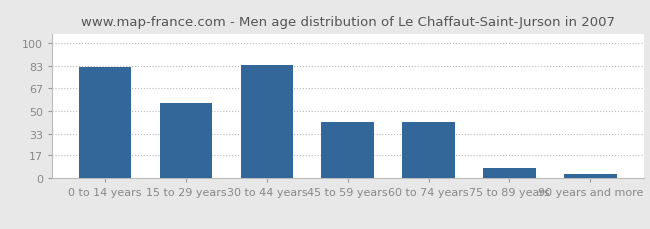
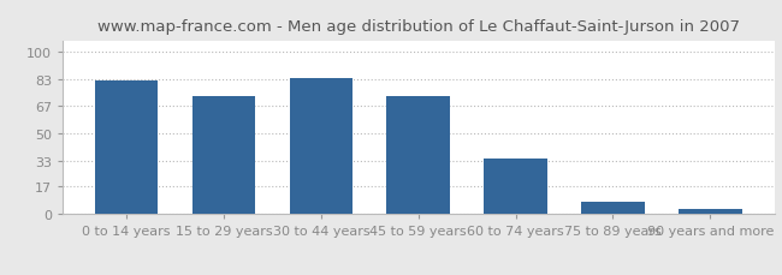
15 to 29 years: 56 -> 73
45 to 59 years: 42 -> 73
60 to 74 years: 42 -> 34
